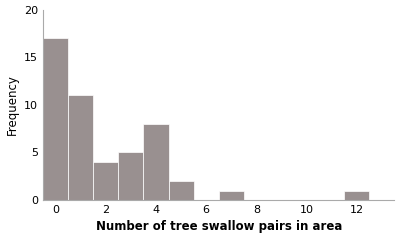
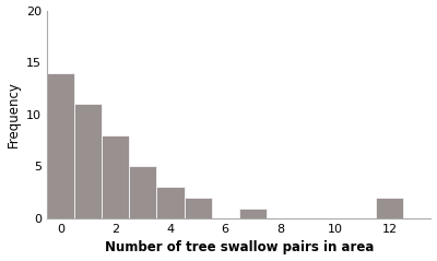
0: 17 -> 14
2: 4 -> 8
4: 8 -> 3
12: 1 -> 2
